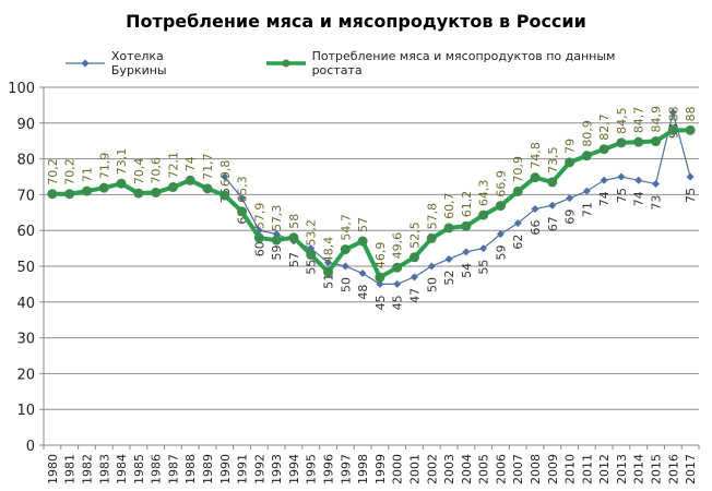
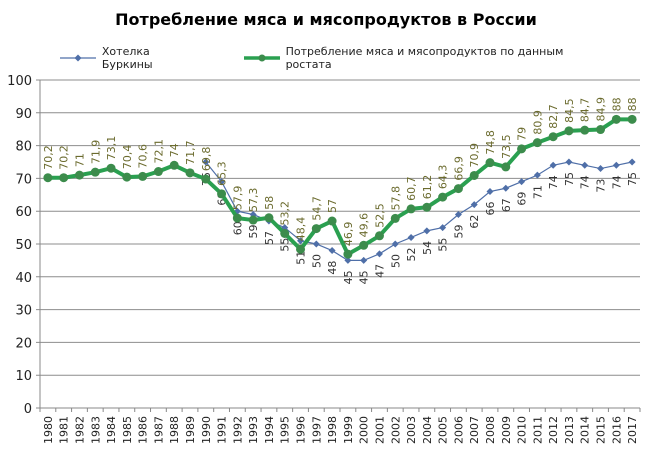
Хотелка Буркины/2016: 93 -> 74
